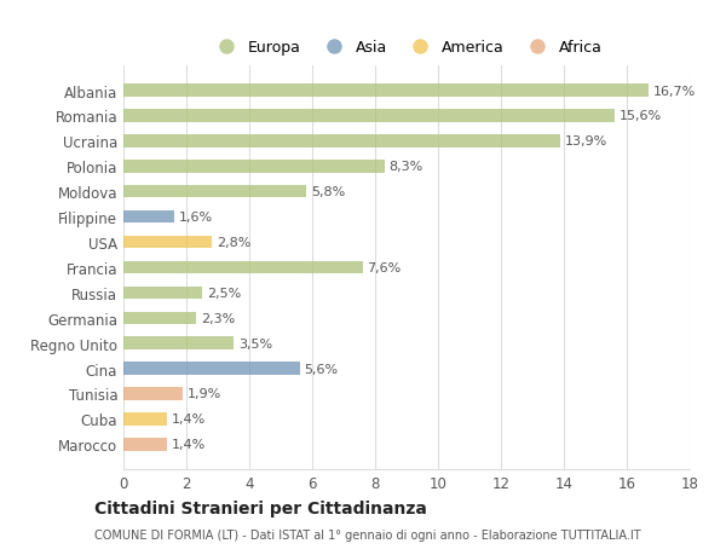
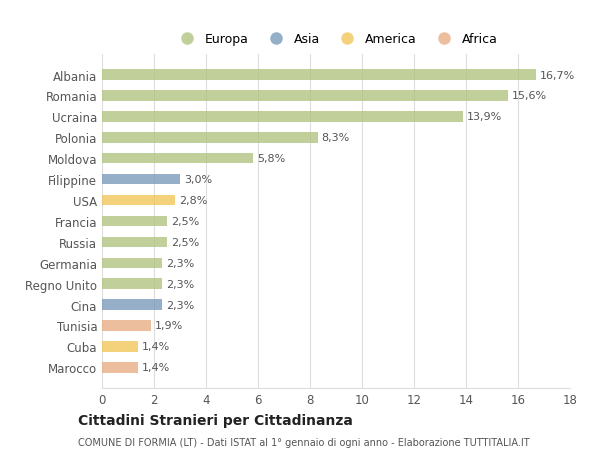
Filippine: 1,6% -> 3,0%
Francia: 7,6% -> 2,5%
Regno Unito: 3,5% -> 2,3%
Cina: 5,6% -> 2,3%
